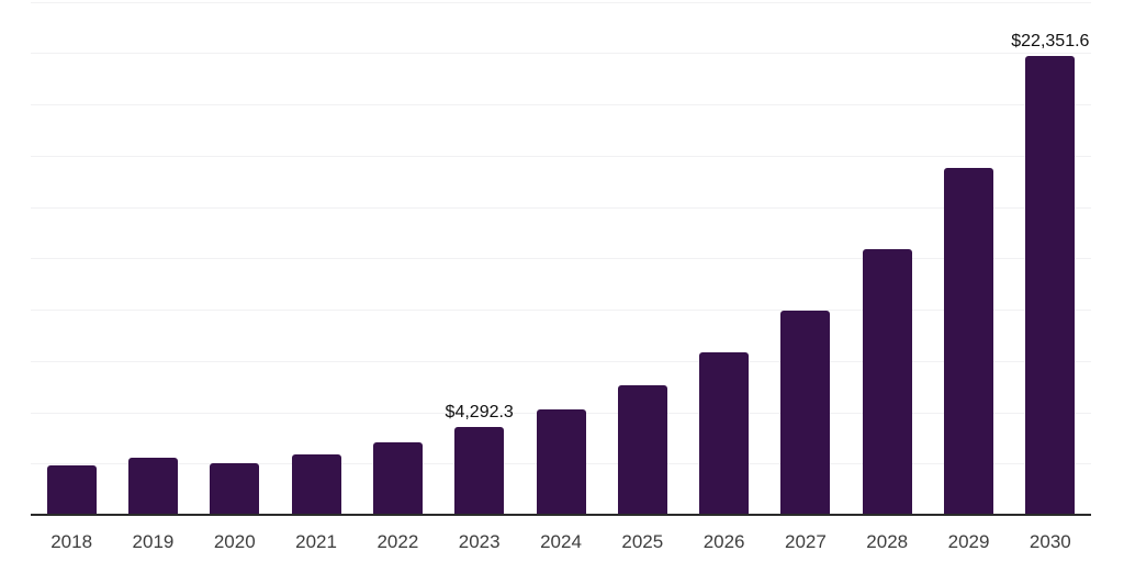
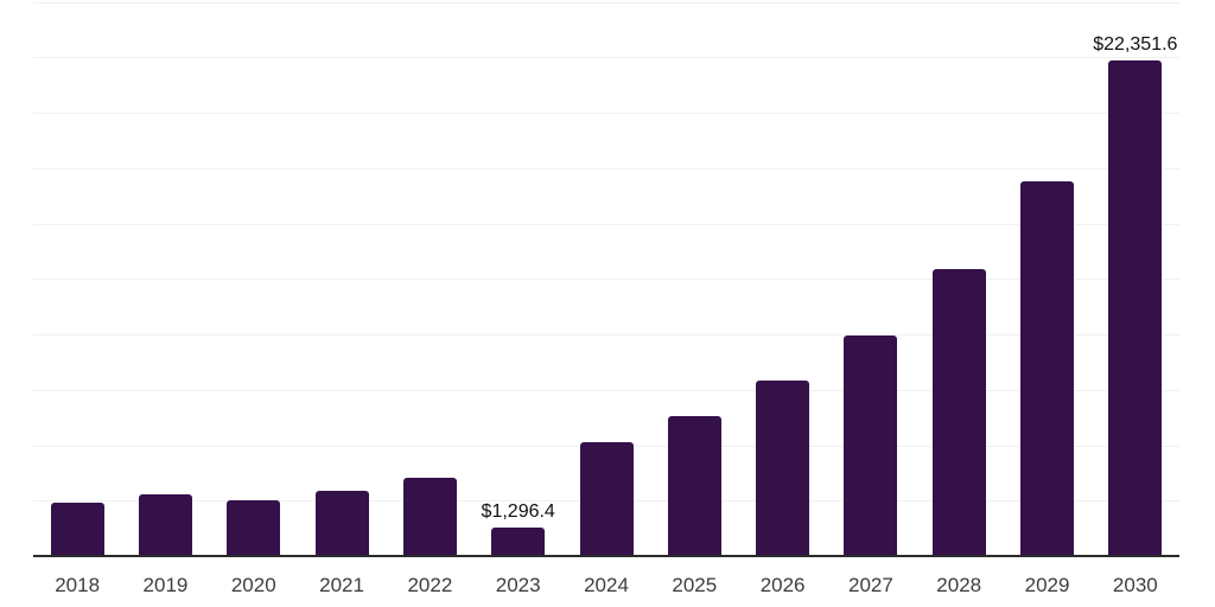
2023: $4,292.3 -> $1,296.4
